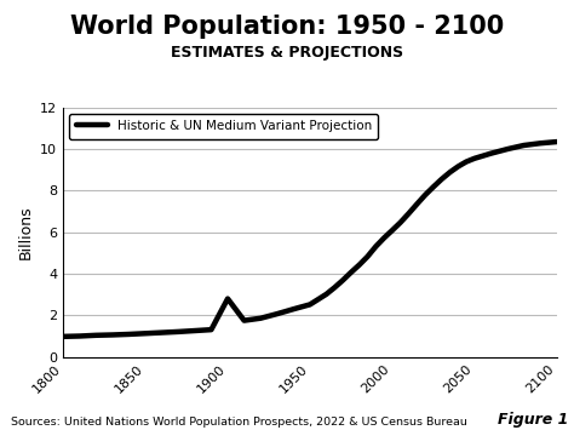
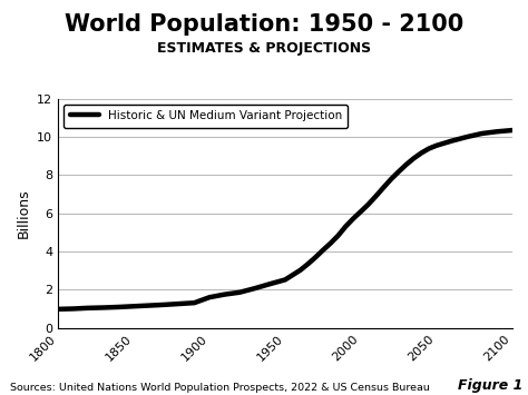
1900: 2.8 -> 1.6
